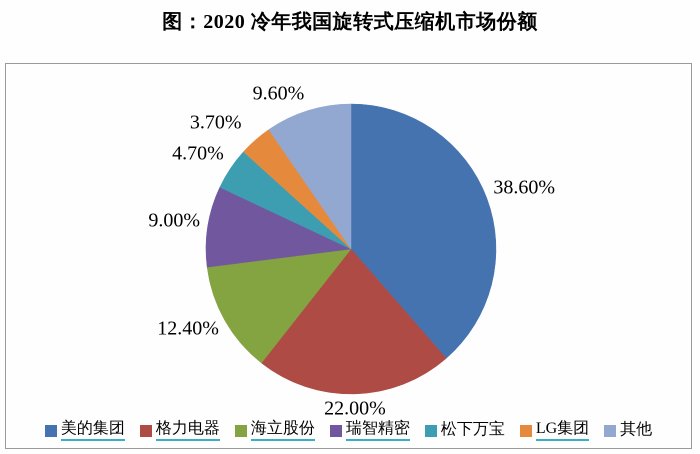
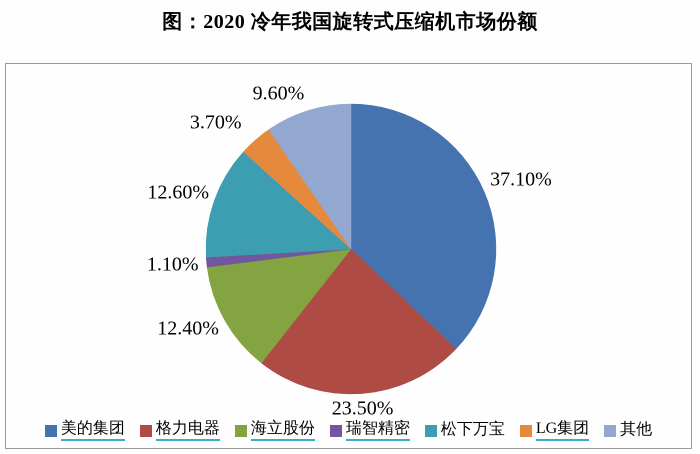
美的集团: 38.60% -> 37.10%
格力电器: 22.00% -> 23.50%
瑞智精密: 9.00% -> 1.10%
松下万宝: 4.70% -> 12.60%
